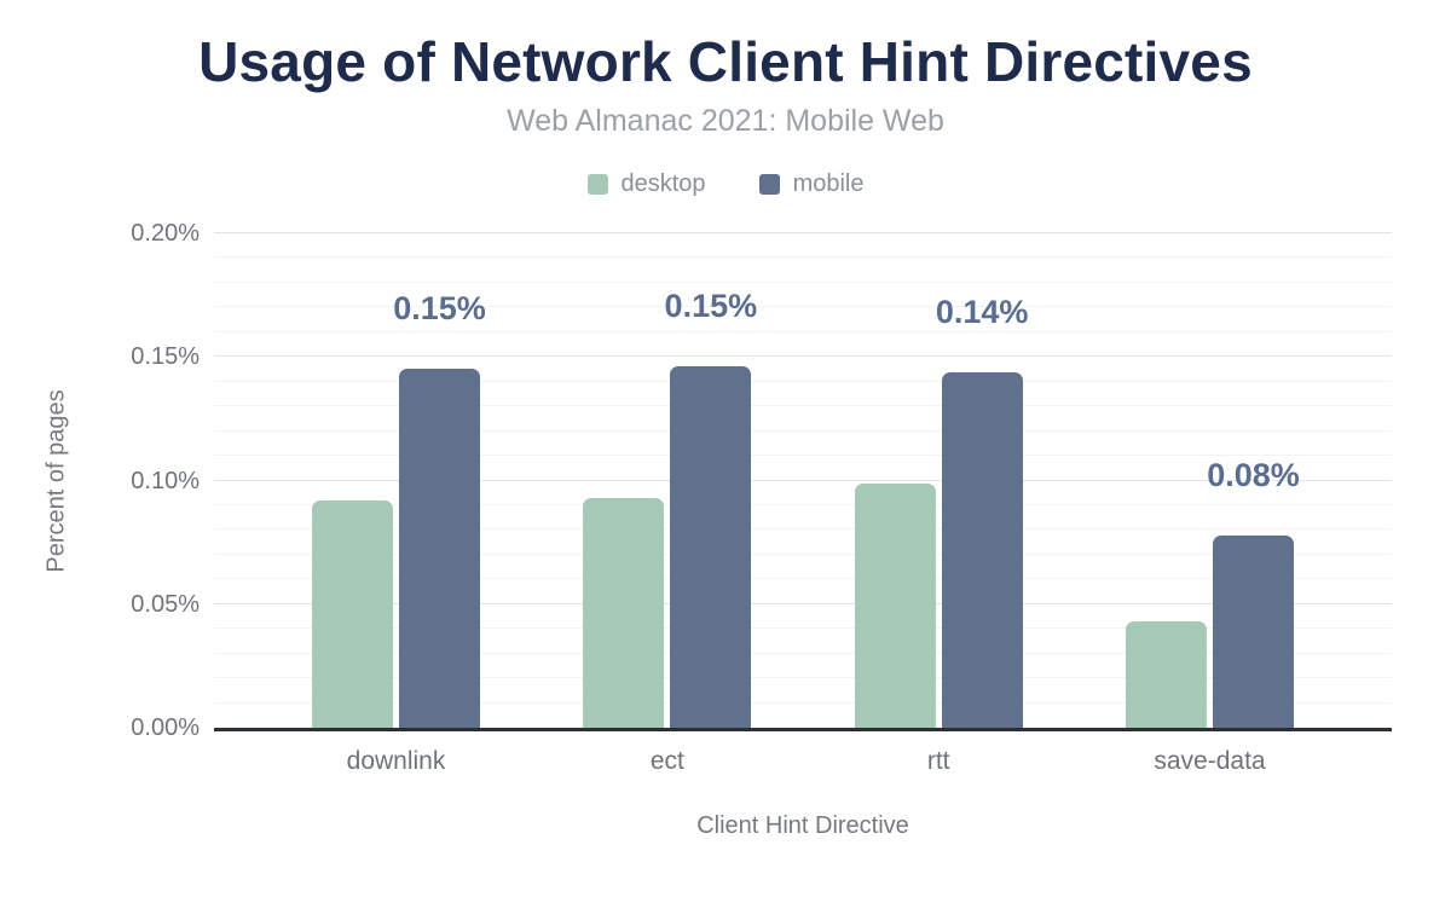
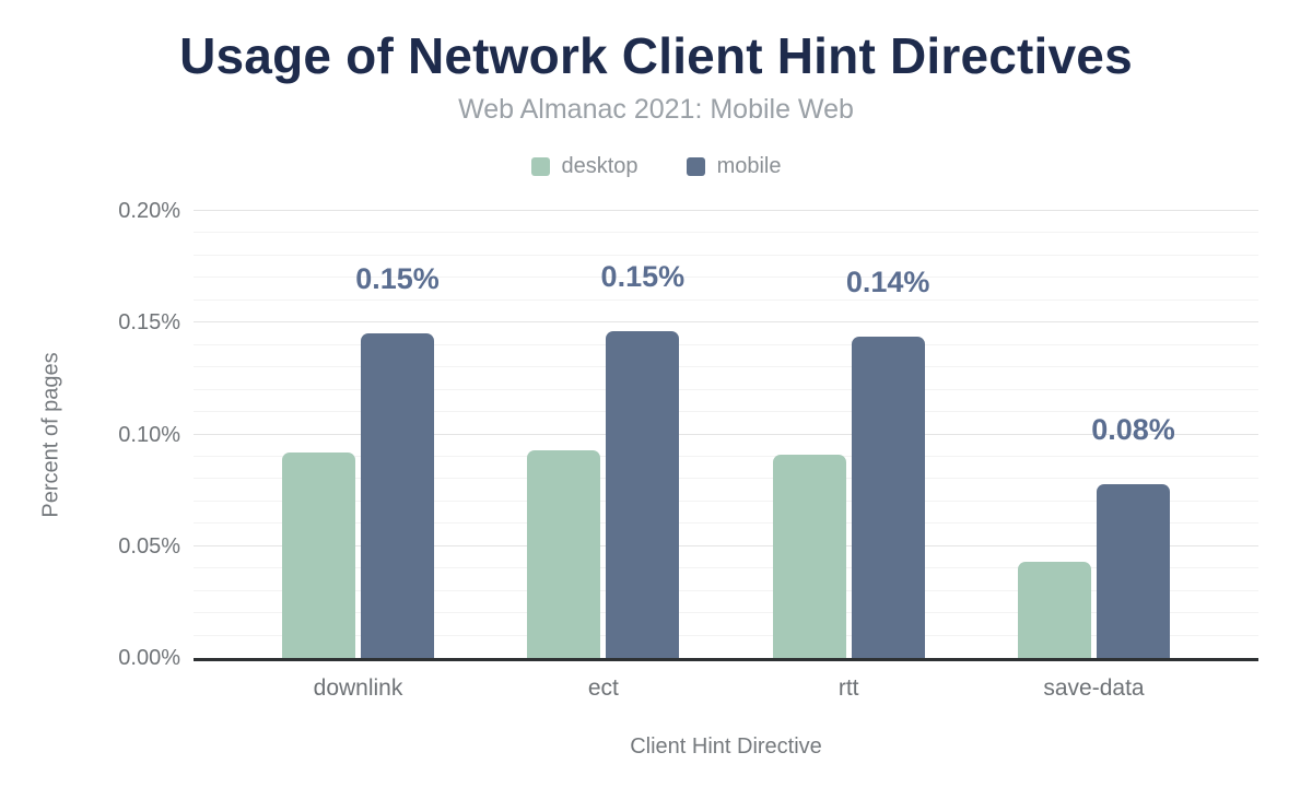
desktop/rtt: 0.099% -> 0.091%
